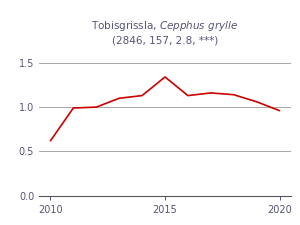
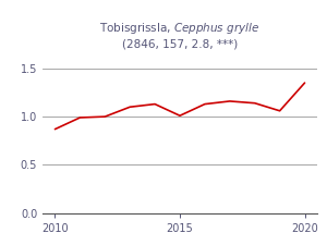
2010: 0.62 -> 0.87
2015: 1.34 -> 1.01
2020: 0.96 -> 1.35
